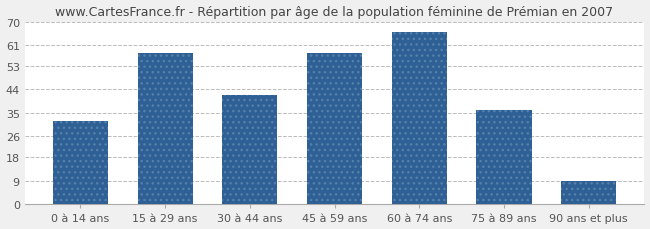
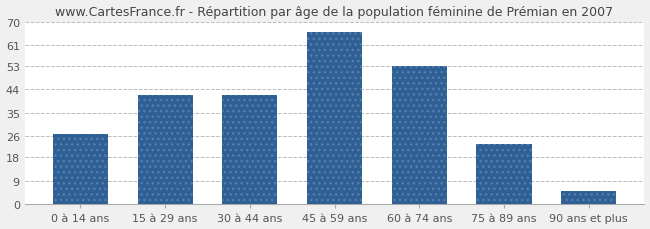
0 à 14 ans: 32 -> 27
15 à 29 ans: 58 -> 42
45 à 59 ans: 58 -> 66
60 à 74 ans: 66 -> 53
75 à 89 ans: 36 -> 23
90 ans et plus: 9 -> 5
